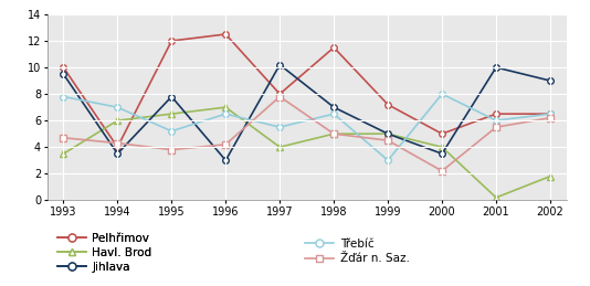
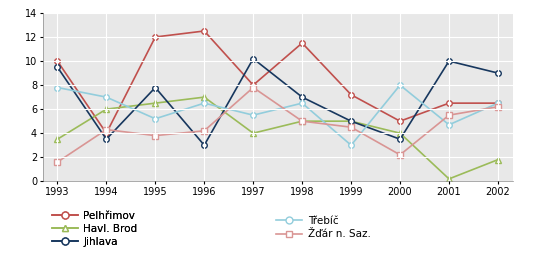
Žďár n. Saz./1993: 4.7 -> 1.6
Třebíč/2001: 6.0 -> 4.7
